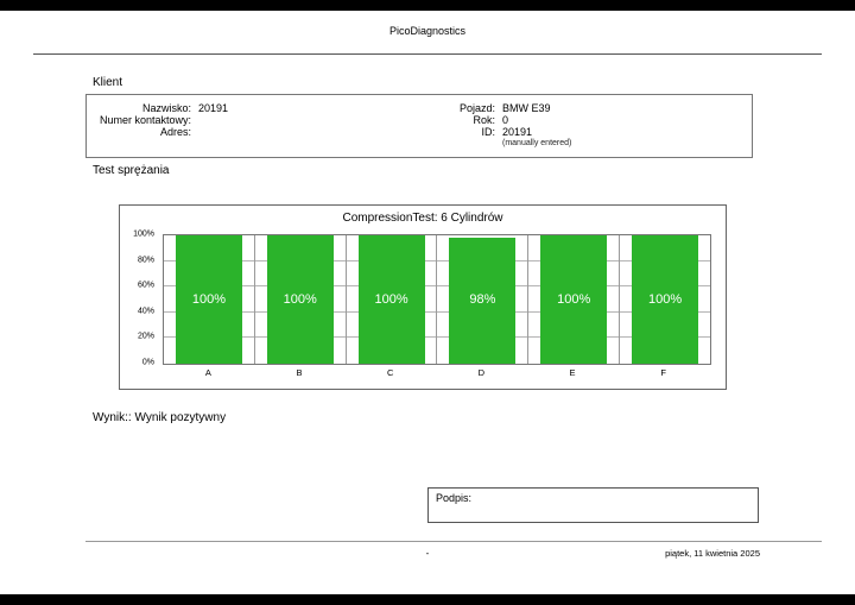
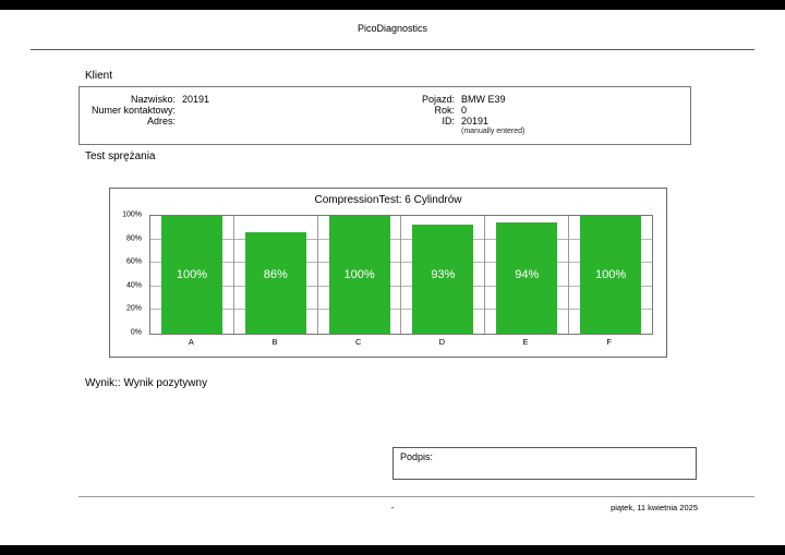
B: 100% -> 86%
D: 98% -> 93%
E: 100% -> 94%
